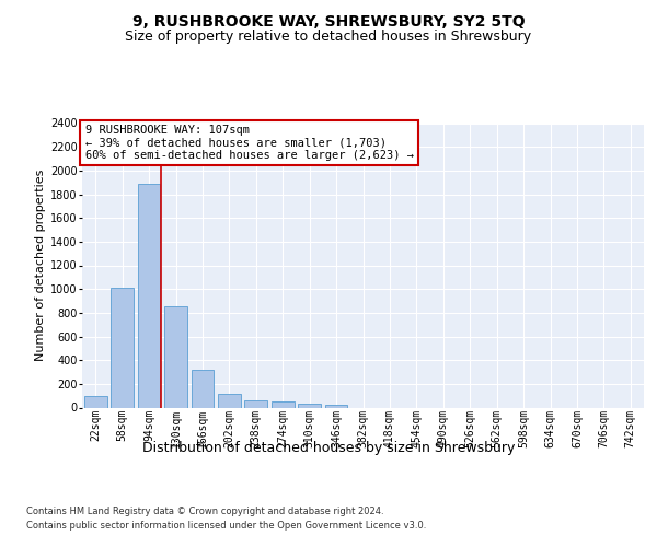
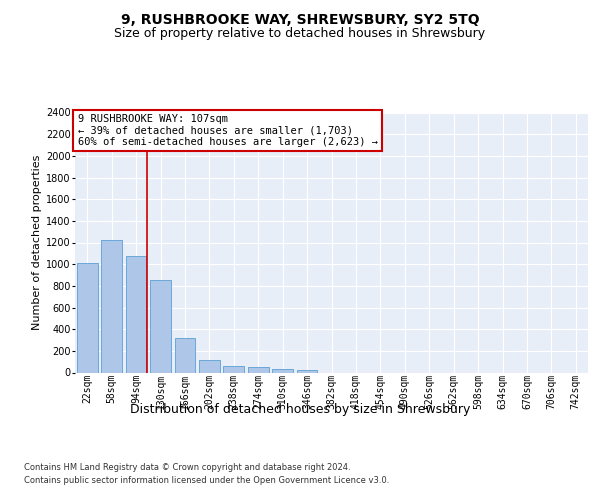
22sqm: 100 -> 1010
58sqm: 1010 -> 1220
94sqm: 1890 -> 1080
